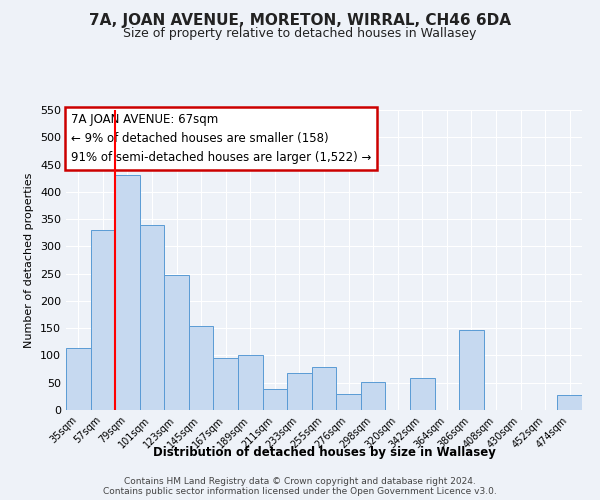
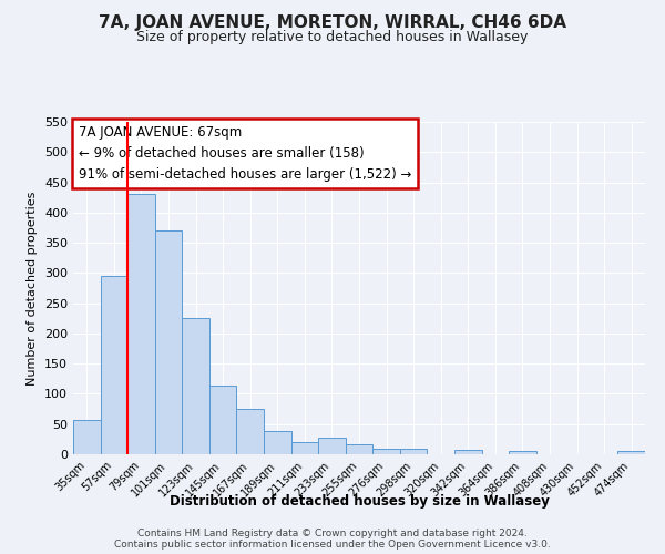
35sqm: 114 -> 57
57sqm: 330 -> 295
101sqm: 340 -> 370
123sqm: 248 -> 225
145sqm: 154 -> 113
167sqm: 96 -> 76
189sqm: 100 -> 38
211sqm: 38 -> 21
233sqm: 68 -> 28
255sqm: 78 -> 17
276sqm: 30 -> 10
298sqm: 52 -> 10
342sqm: 58 -> 8
386sqm: 146 -> 5
474sqm: 28 -> 5
